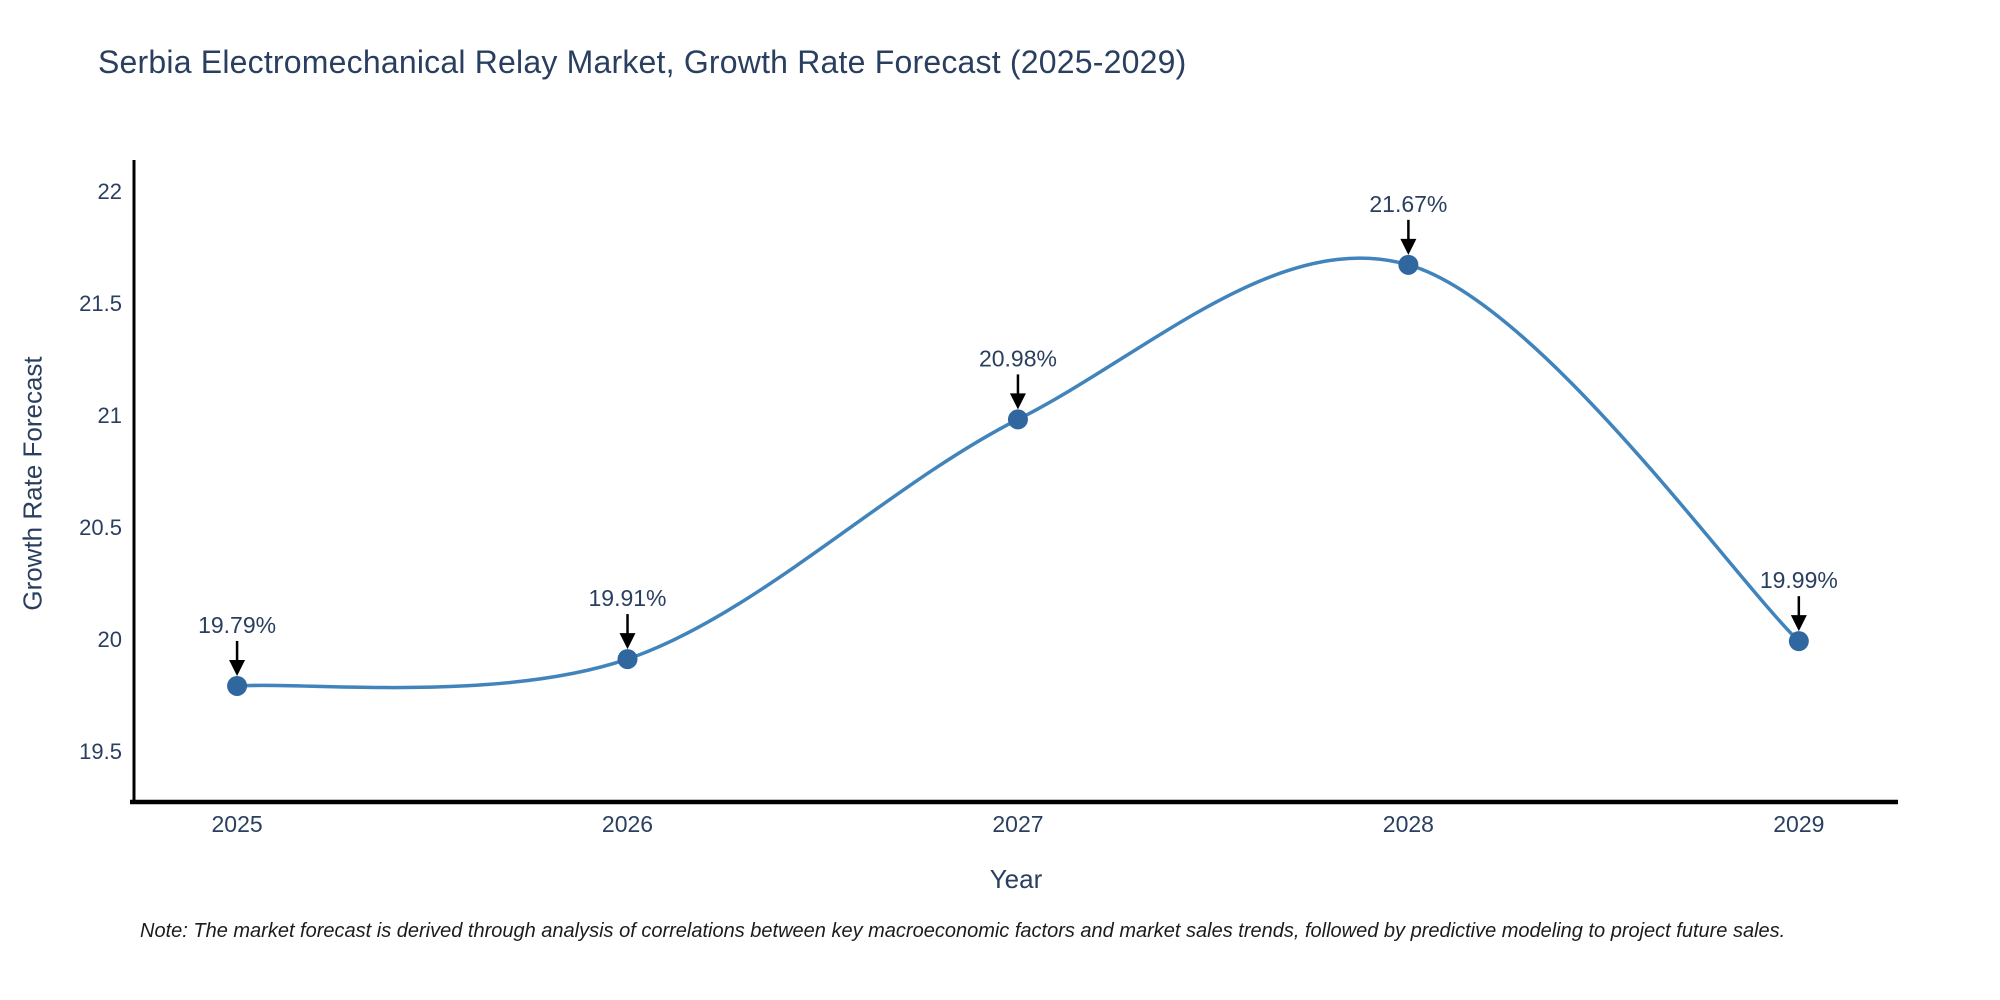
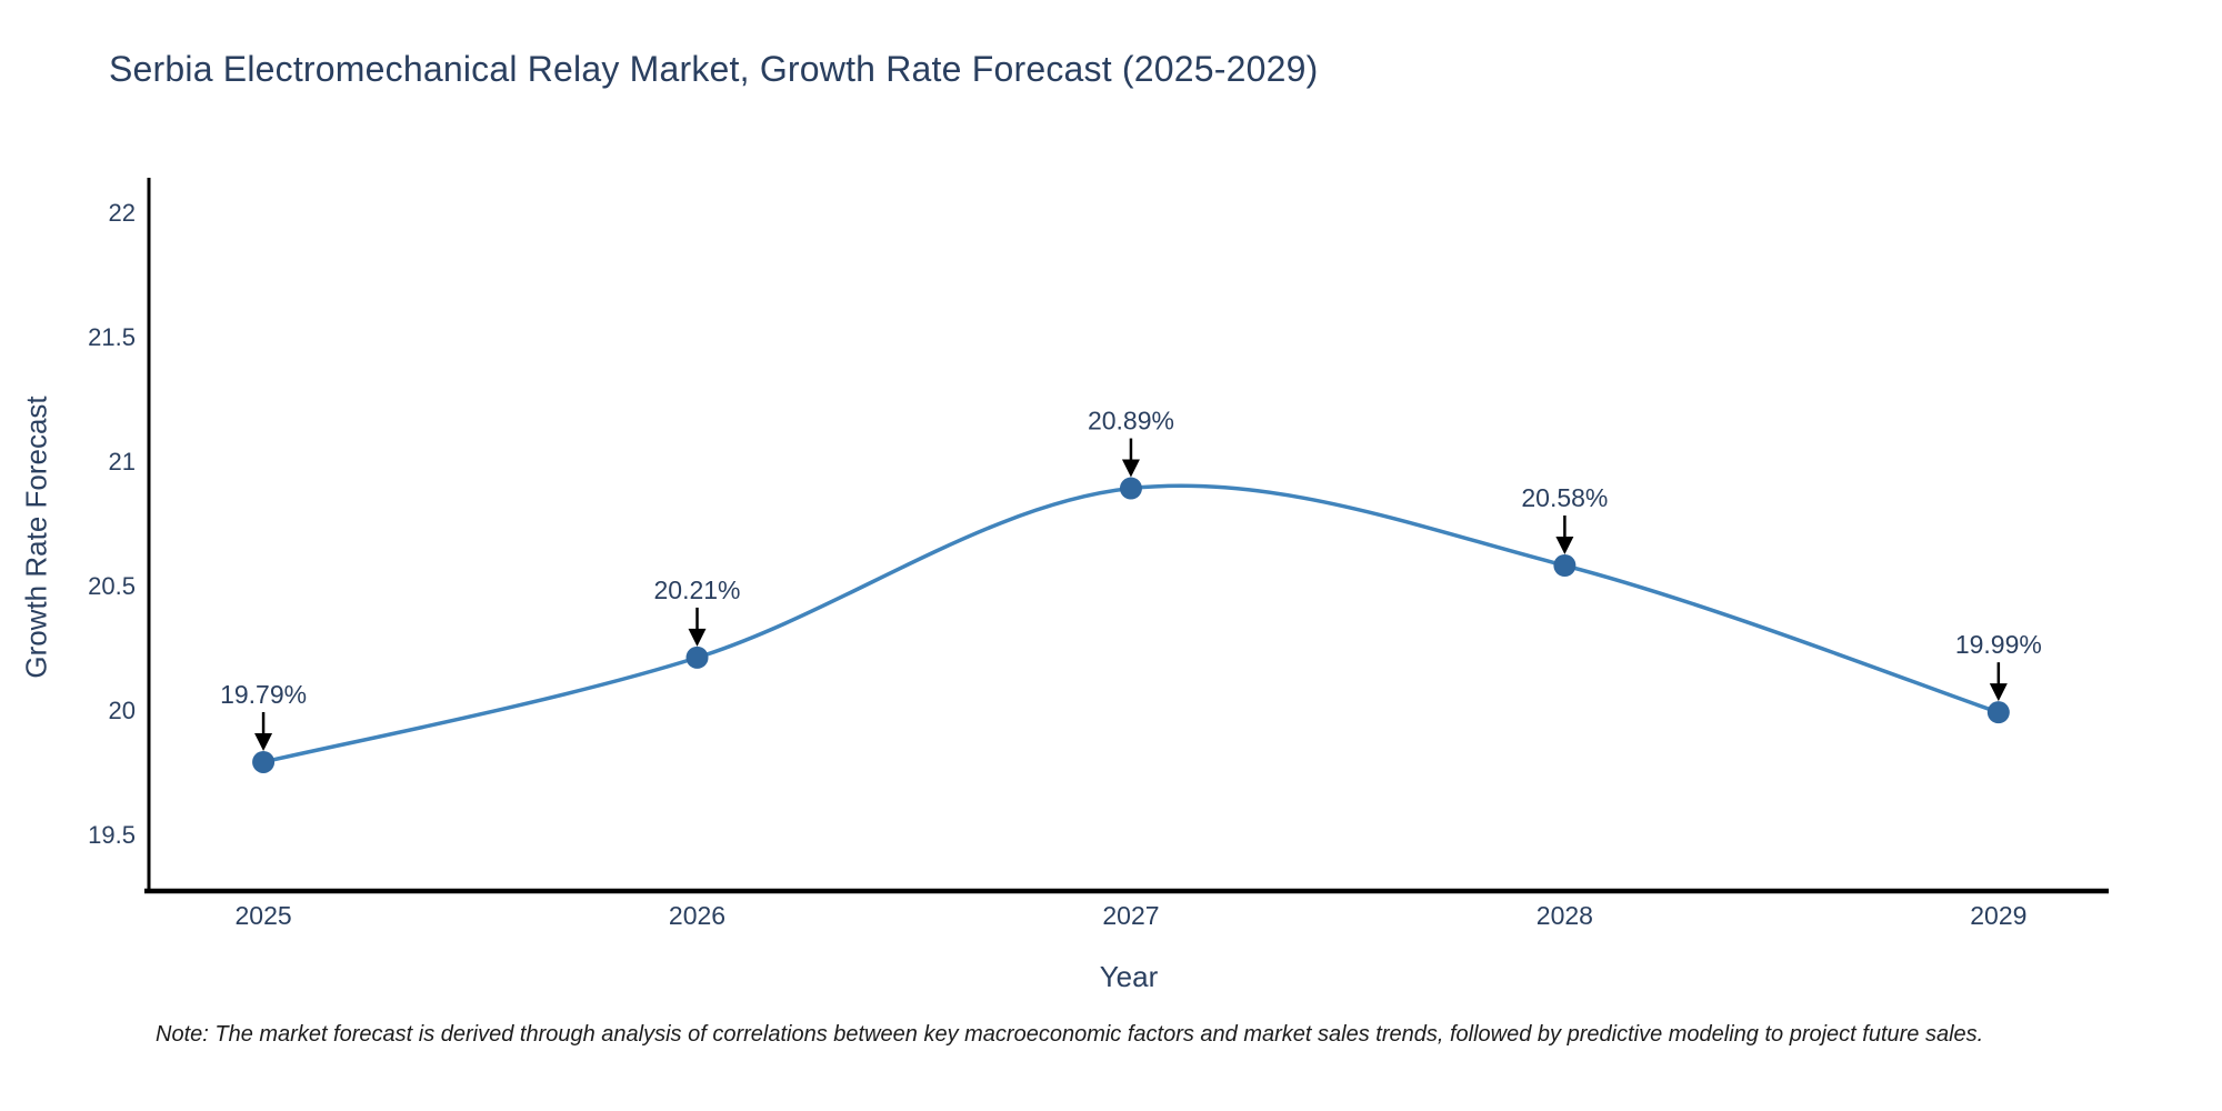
2026: 19.91% -> 20.21%
2027: 20.98% -> 20.89%
2028: 21.67% -> 20.58%
